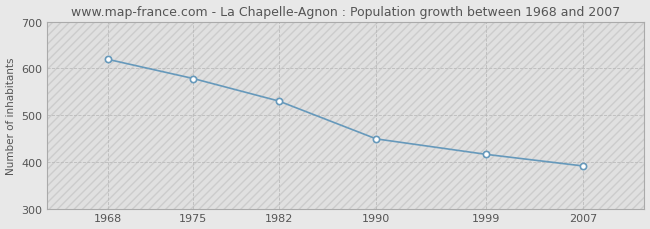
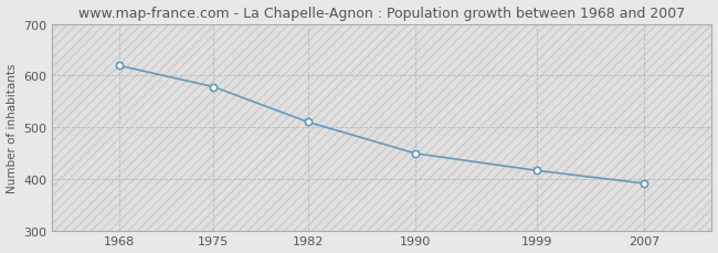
1982: 530 -> 510
